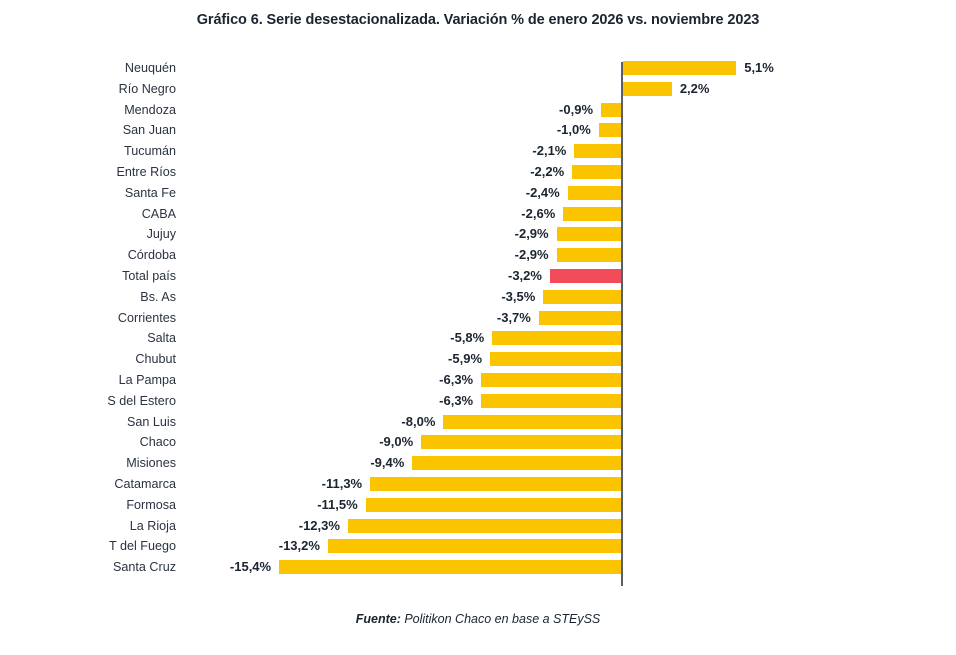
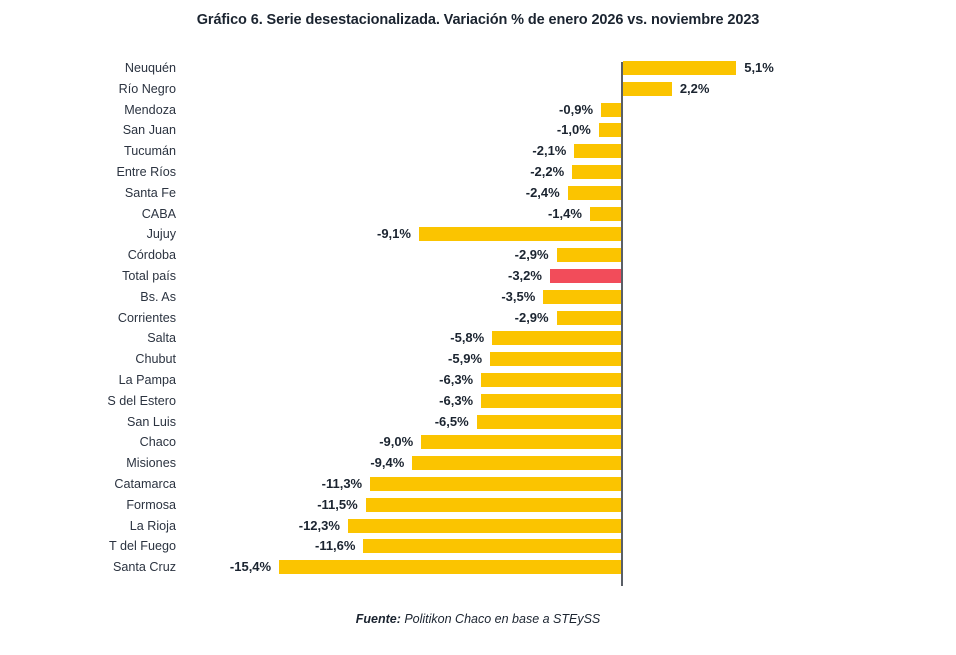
CABA: -2,6% -> -1,4%
Jujuy: -2,9% -> -9,1%
Corrientes: -3,7% -> -2,9%
San Luis: -8,0% -> -6,5%
T del Fuego: -13,2% -> -11,6%
